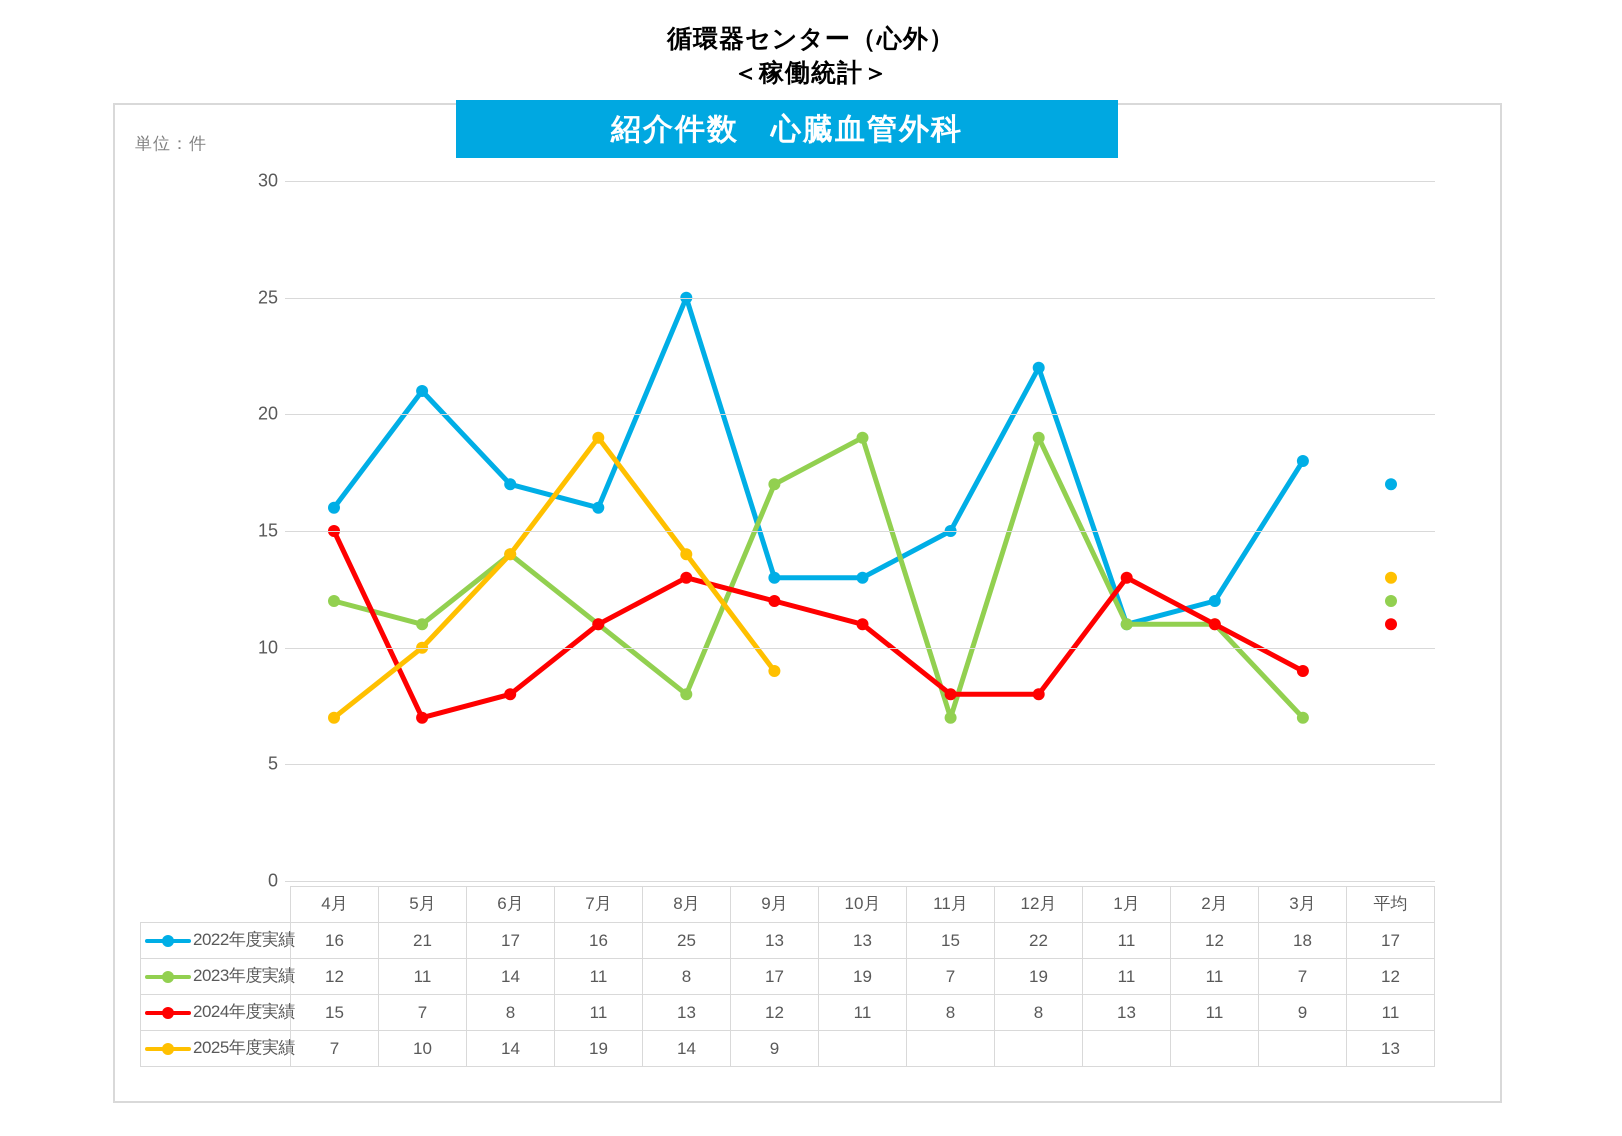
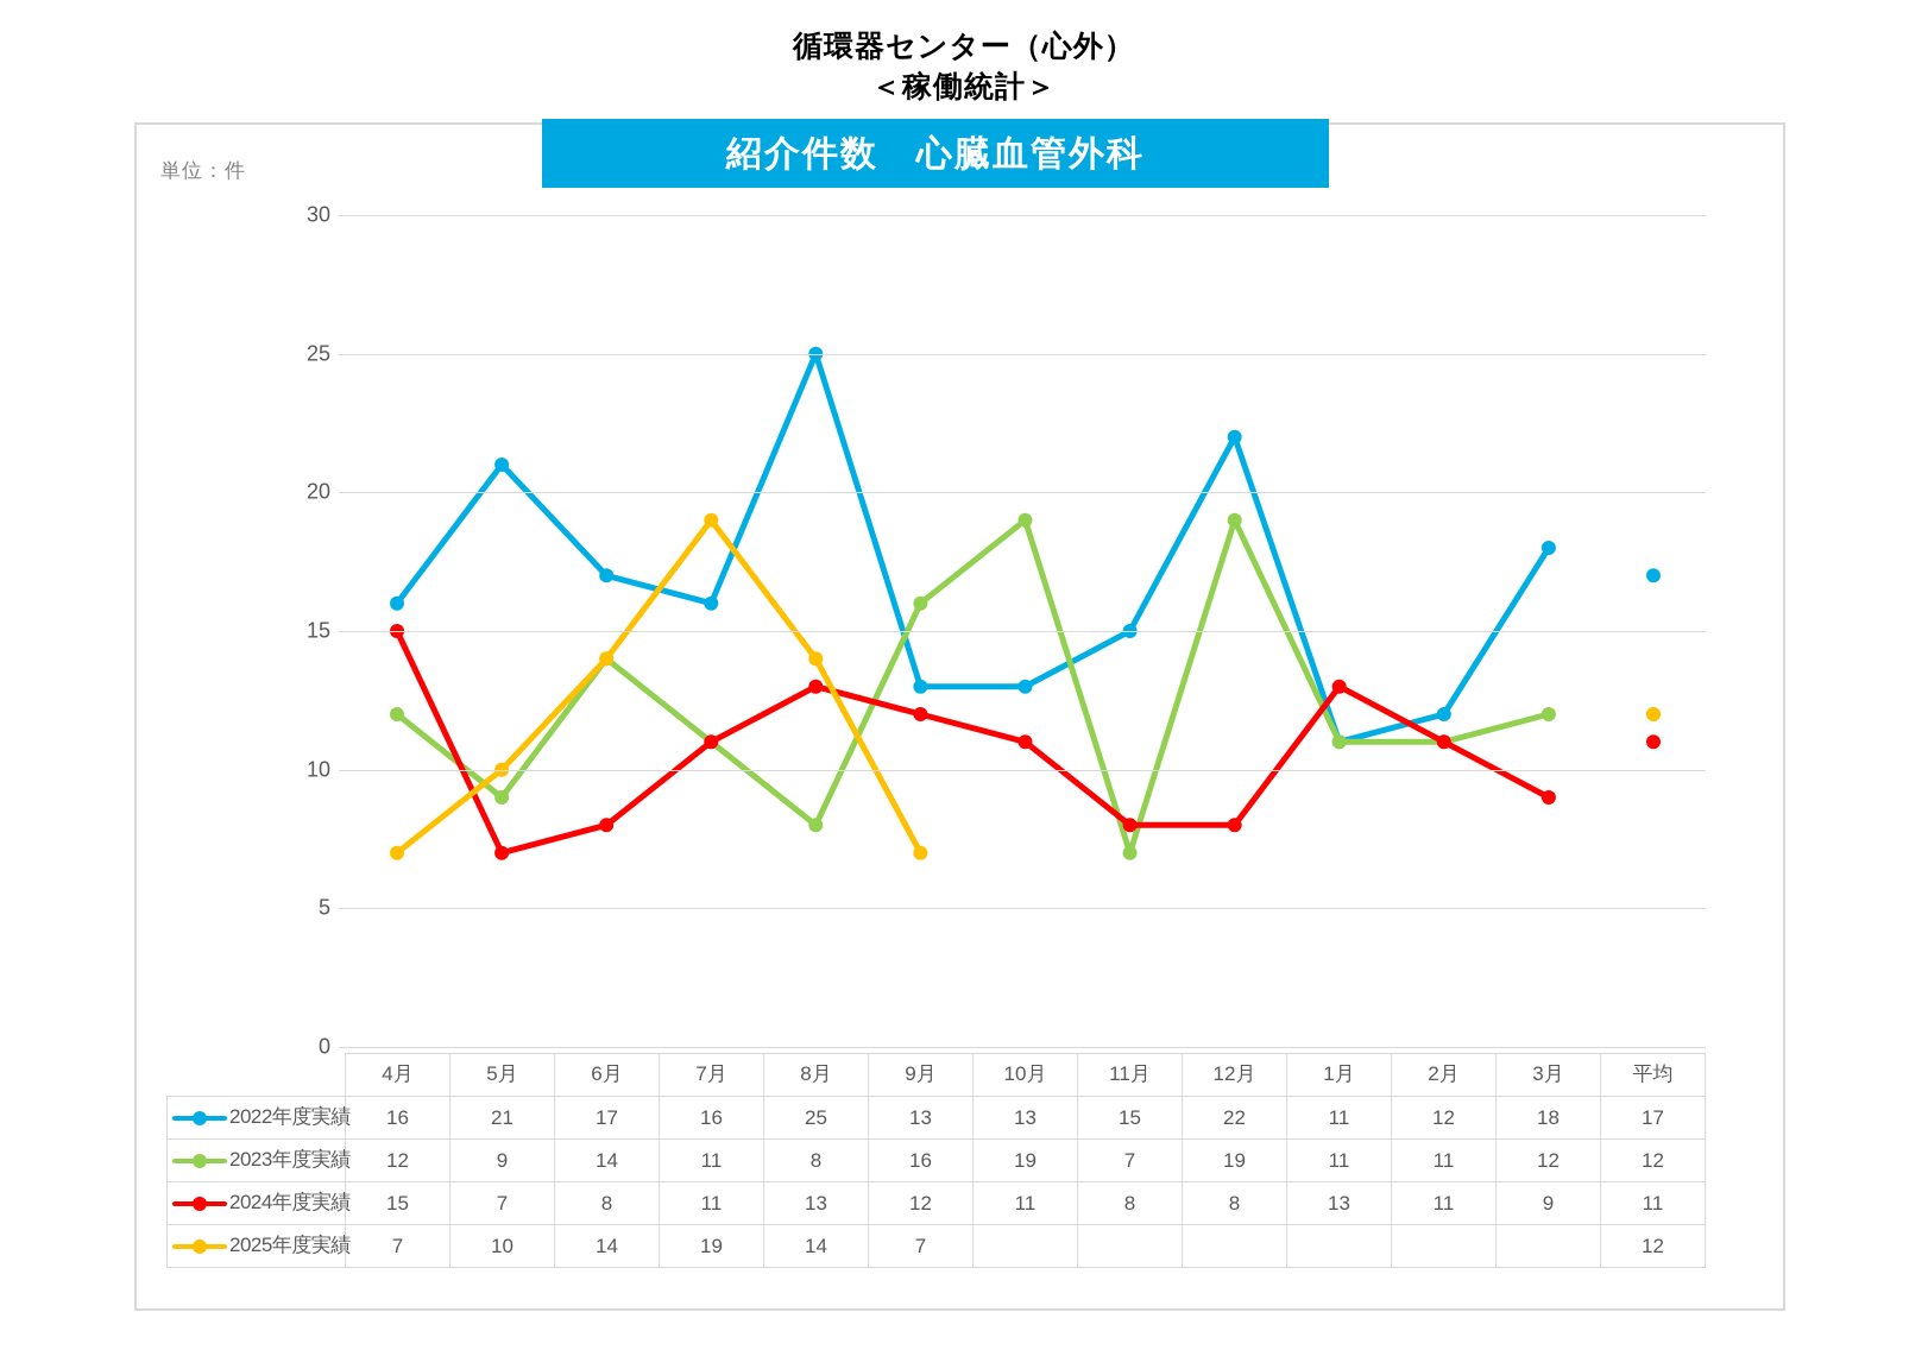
2023年度実績/5月: 11 -> 9
2023年度実績/9月: 17 -> 16
2025年度実績/9月: 9 -> 7
2023年度実績/3月: 7 -> 12
2025年度実績/平均: 13 -> 12
